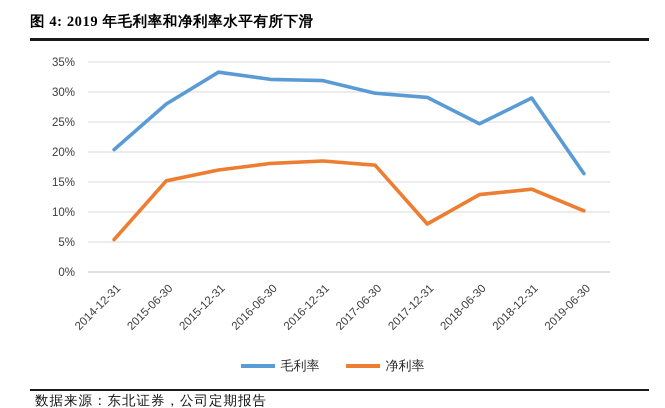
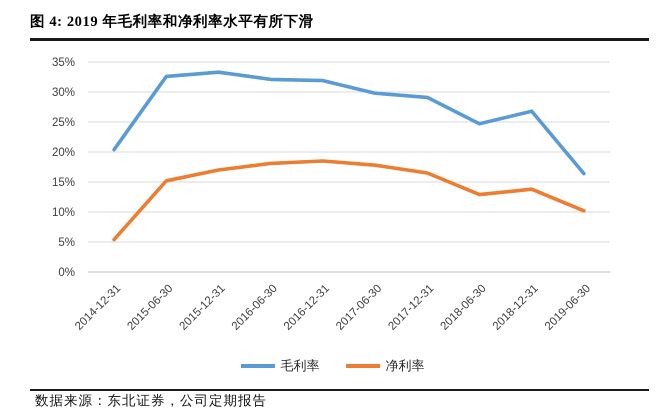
毛利率/2015-06-30: 28% -> 33%
净利率/2017-12-31: 8% -> 16%
毛利率/2018-12-31: 29% -> 27%
